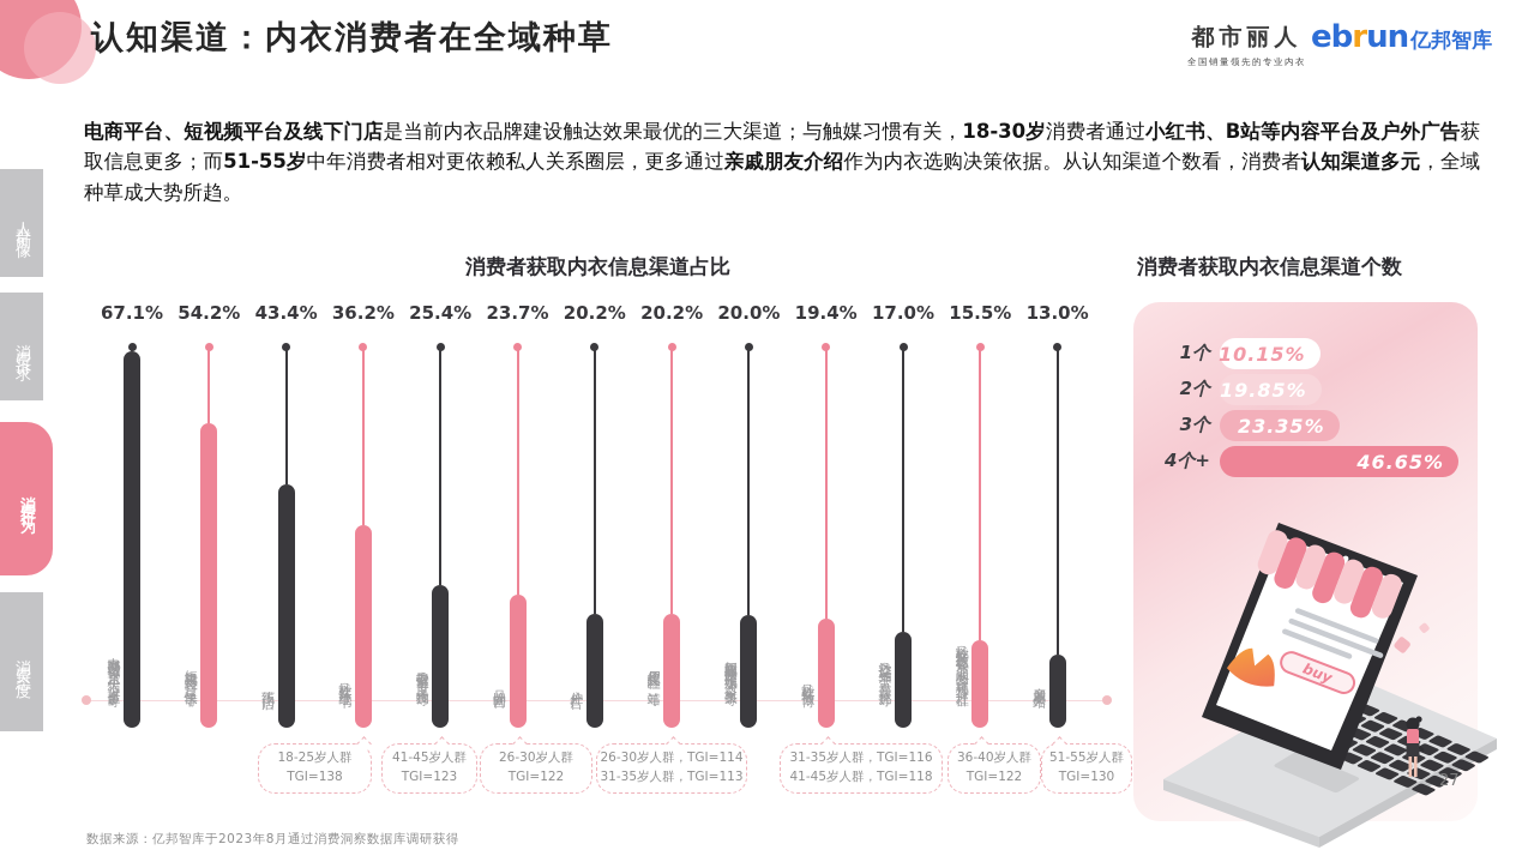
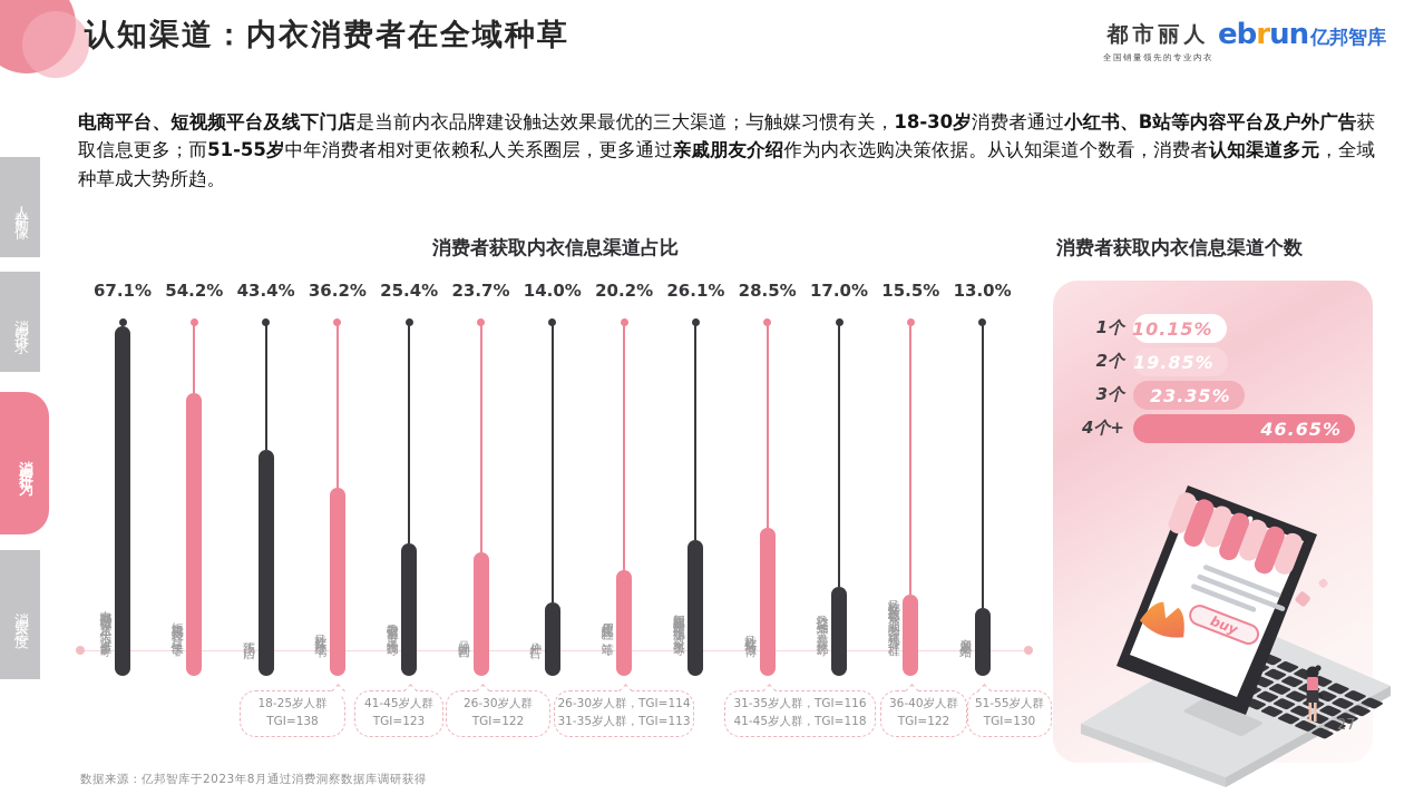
消费者获取内衣信息渠道占比/户外广告: 20.2% -> 14.0%
消费者获取内衣信息渠道占比/新闻媒体网站（腾讯媒体/今日头条等）: 20.0% -> 26.1%
消费者获取内衣信息渠道占比/社交软件（微博）: 19.4% -> 28.5%
